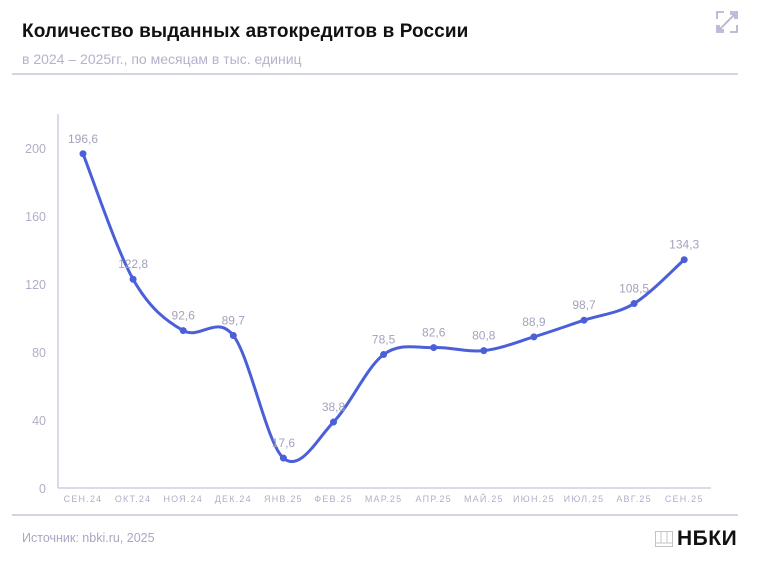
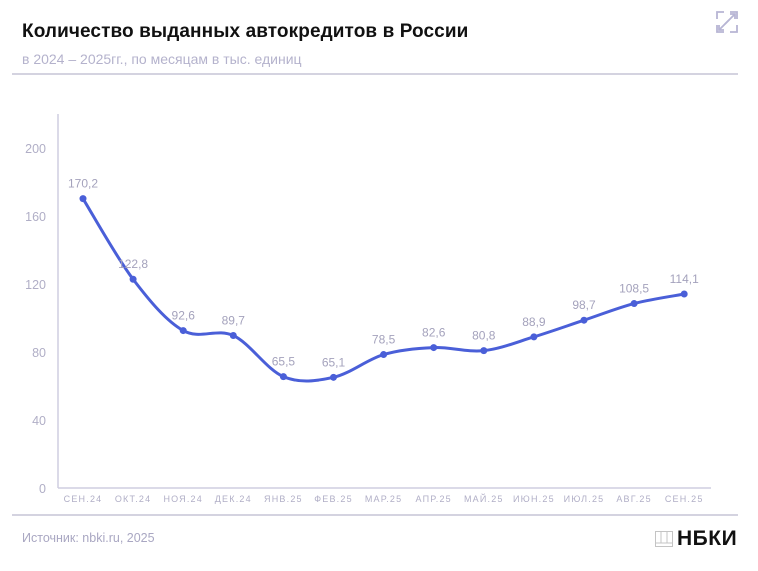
СЕН.24: 196,6 -> 170,2
ЯНВ.25: 17,6 -> 65,5
ФЕВ.25: 38,8 -> 65,1
СЕН.25: 134,3 -> 114,1
